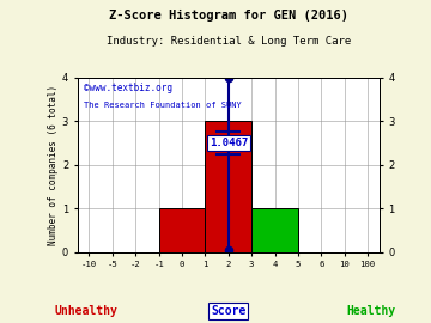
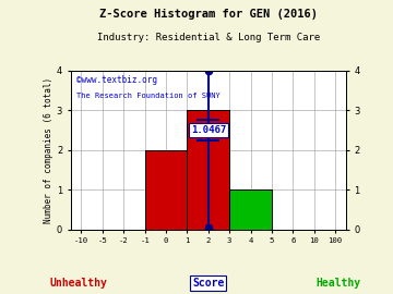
0: 1 -> 2
